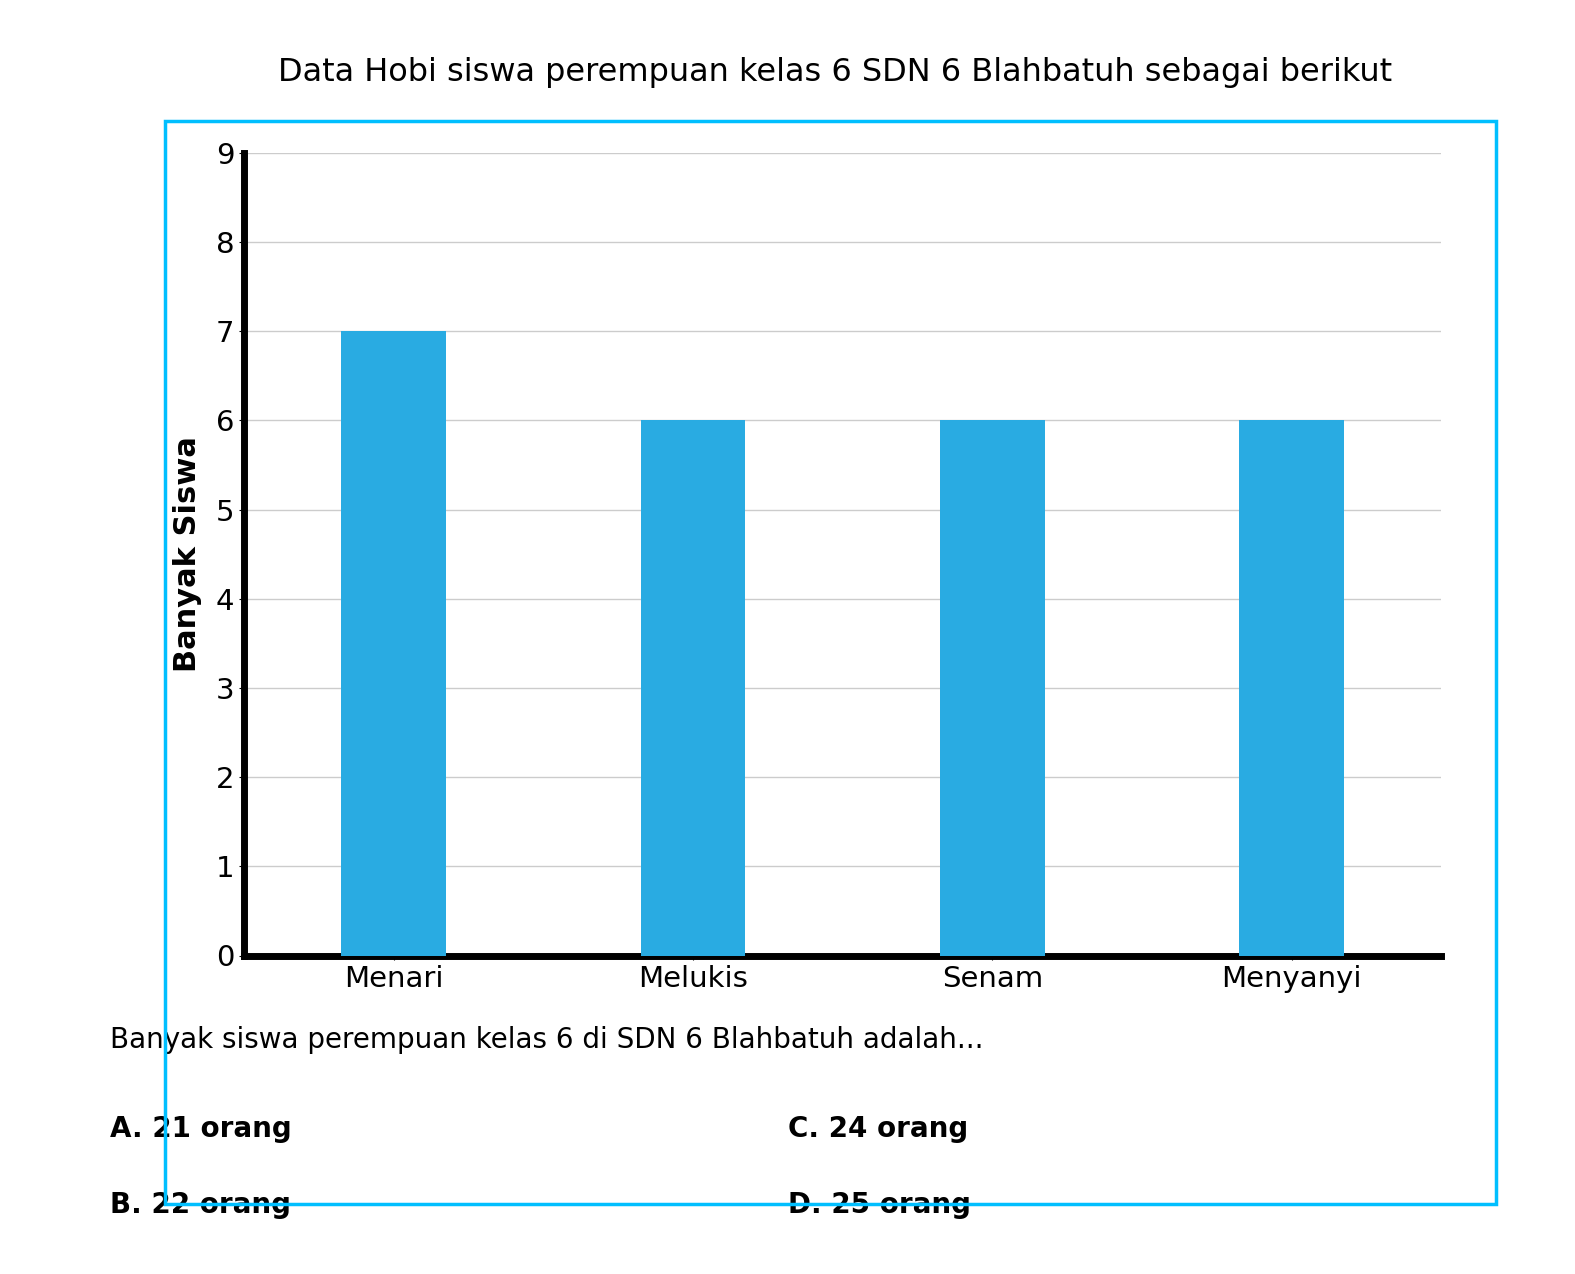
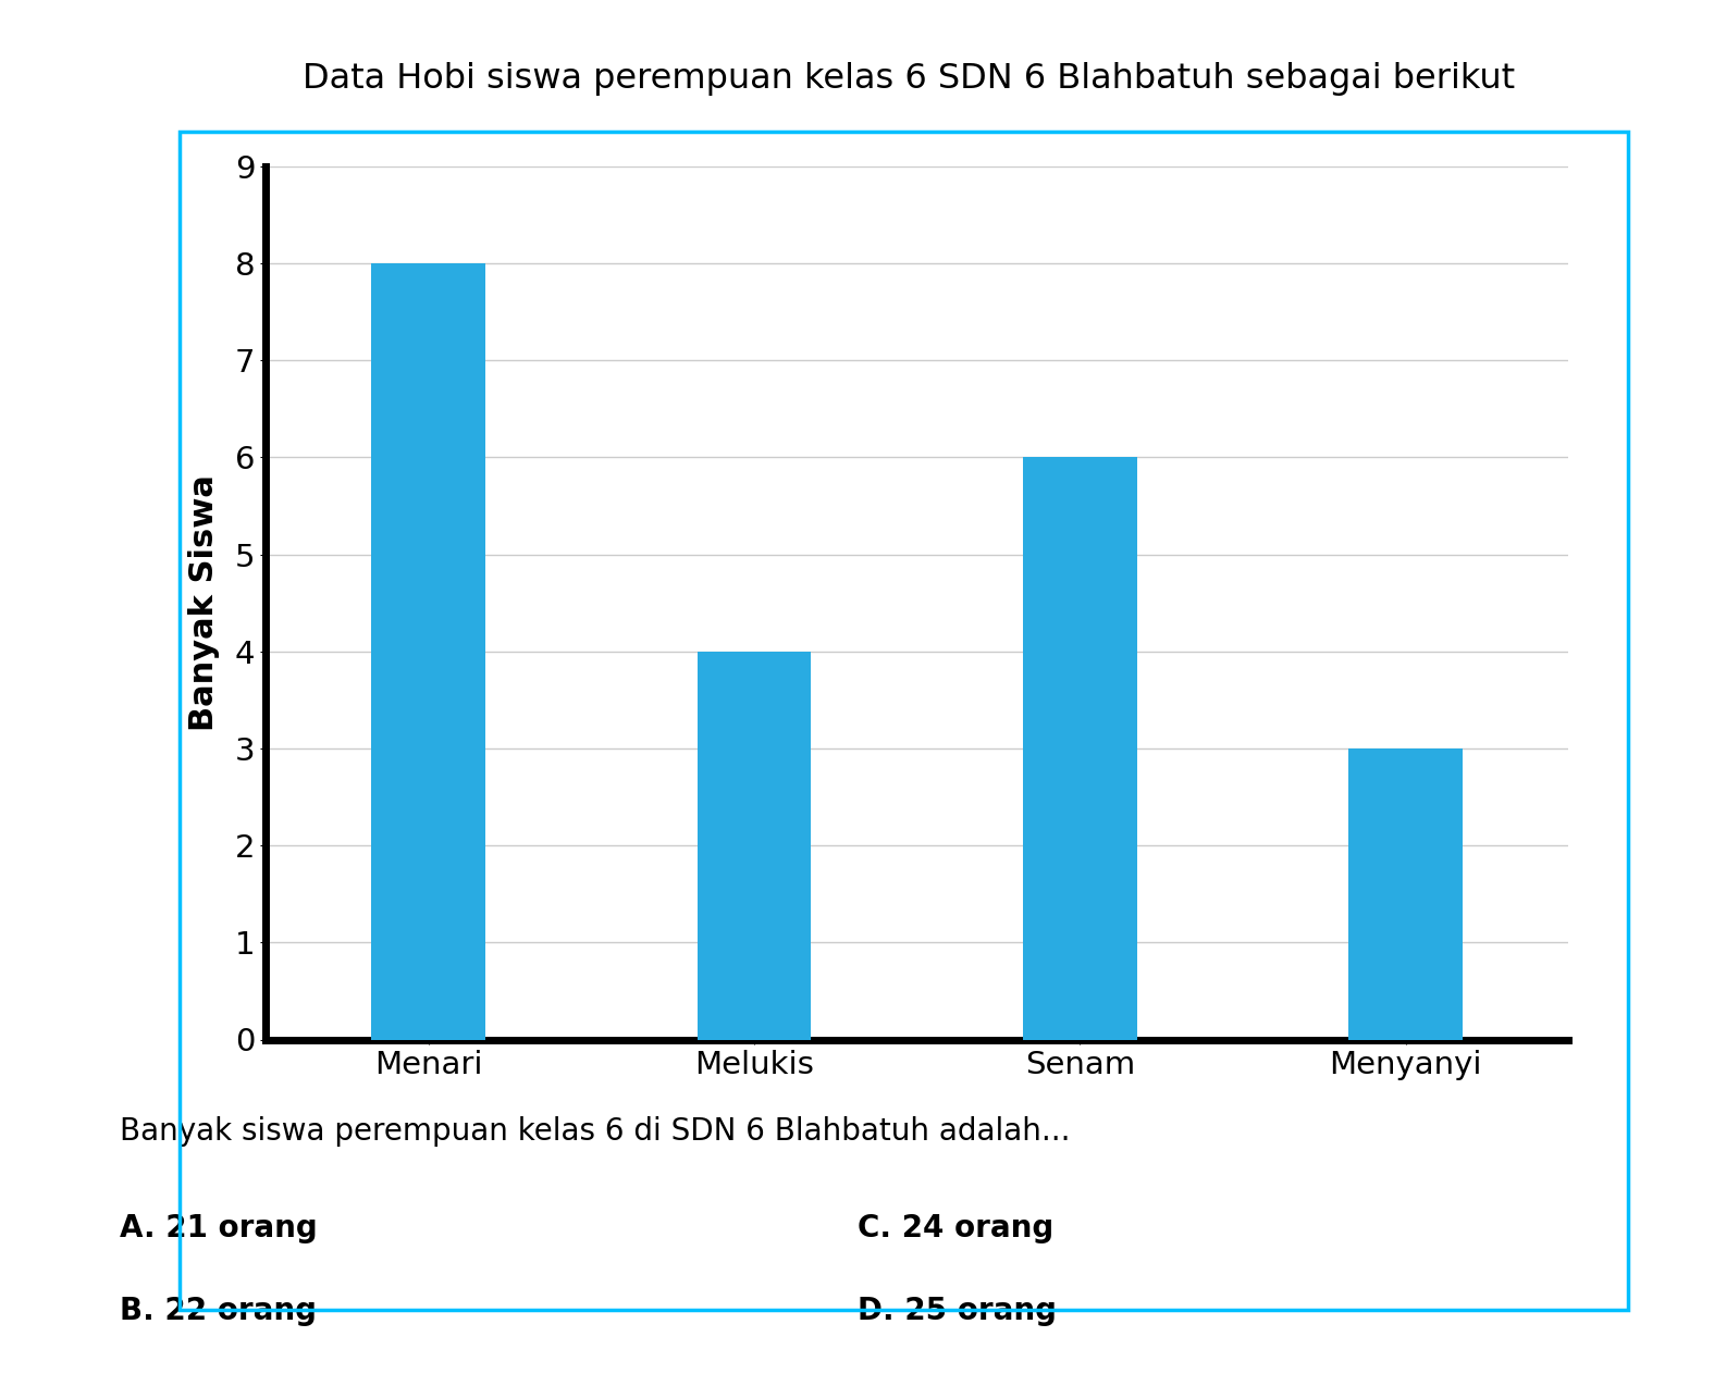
Menari: 7 -> 8
Melukis: 6 -> 4
Menyanyi: 6 -> 3
